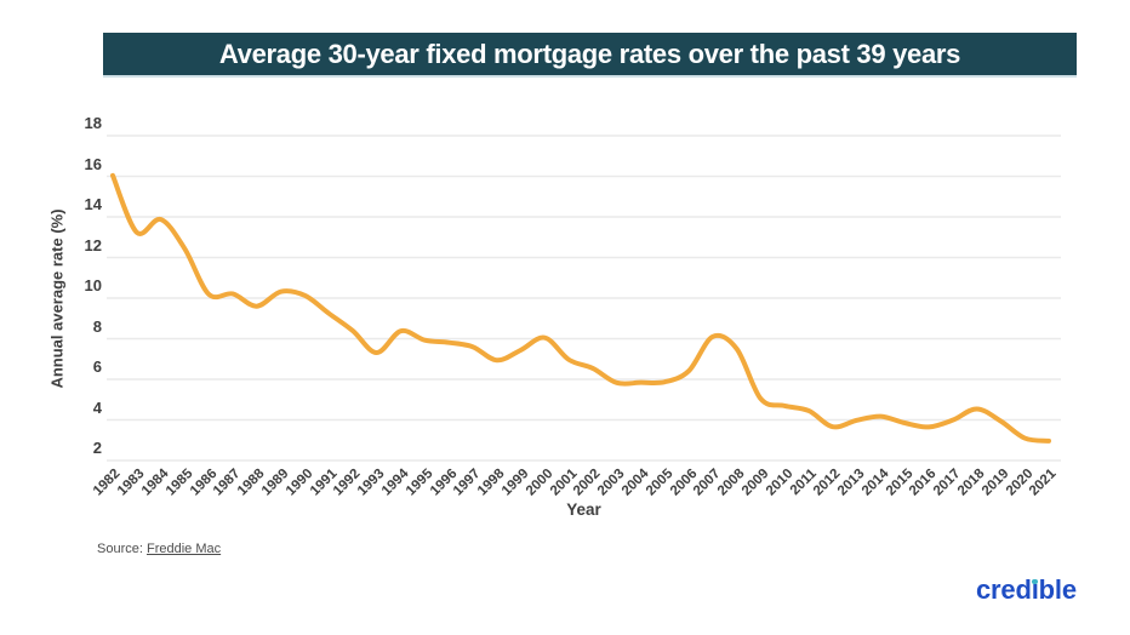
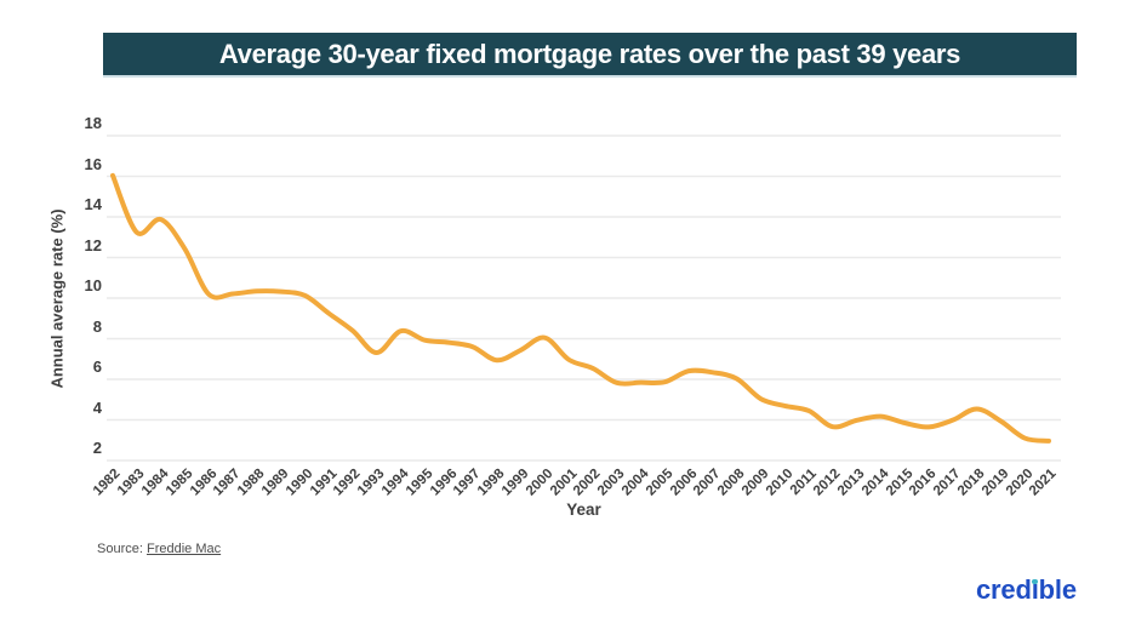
1988: 9.6 -> 10.3
2007: 8.1 -> 6.3
2008: 7.5 -> 6.0
